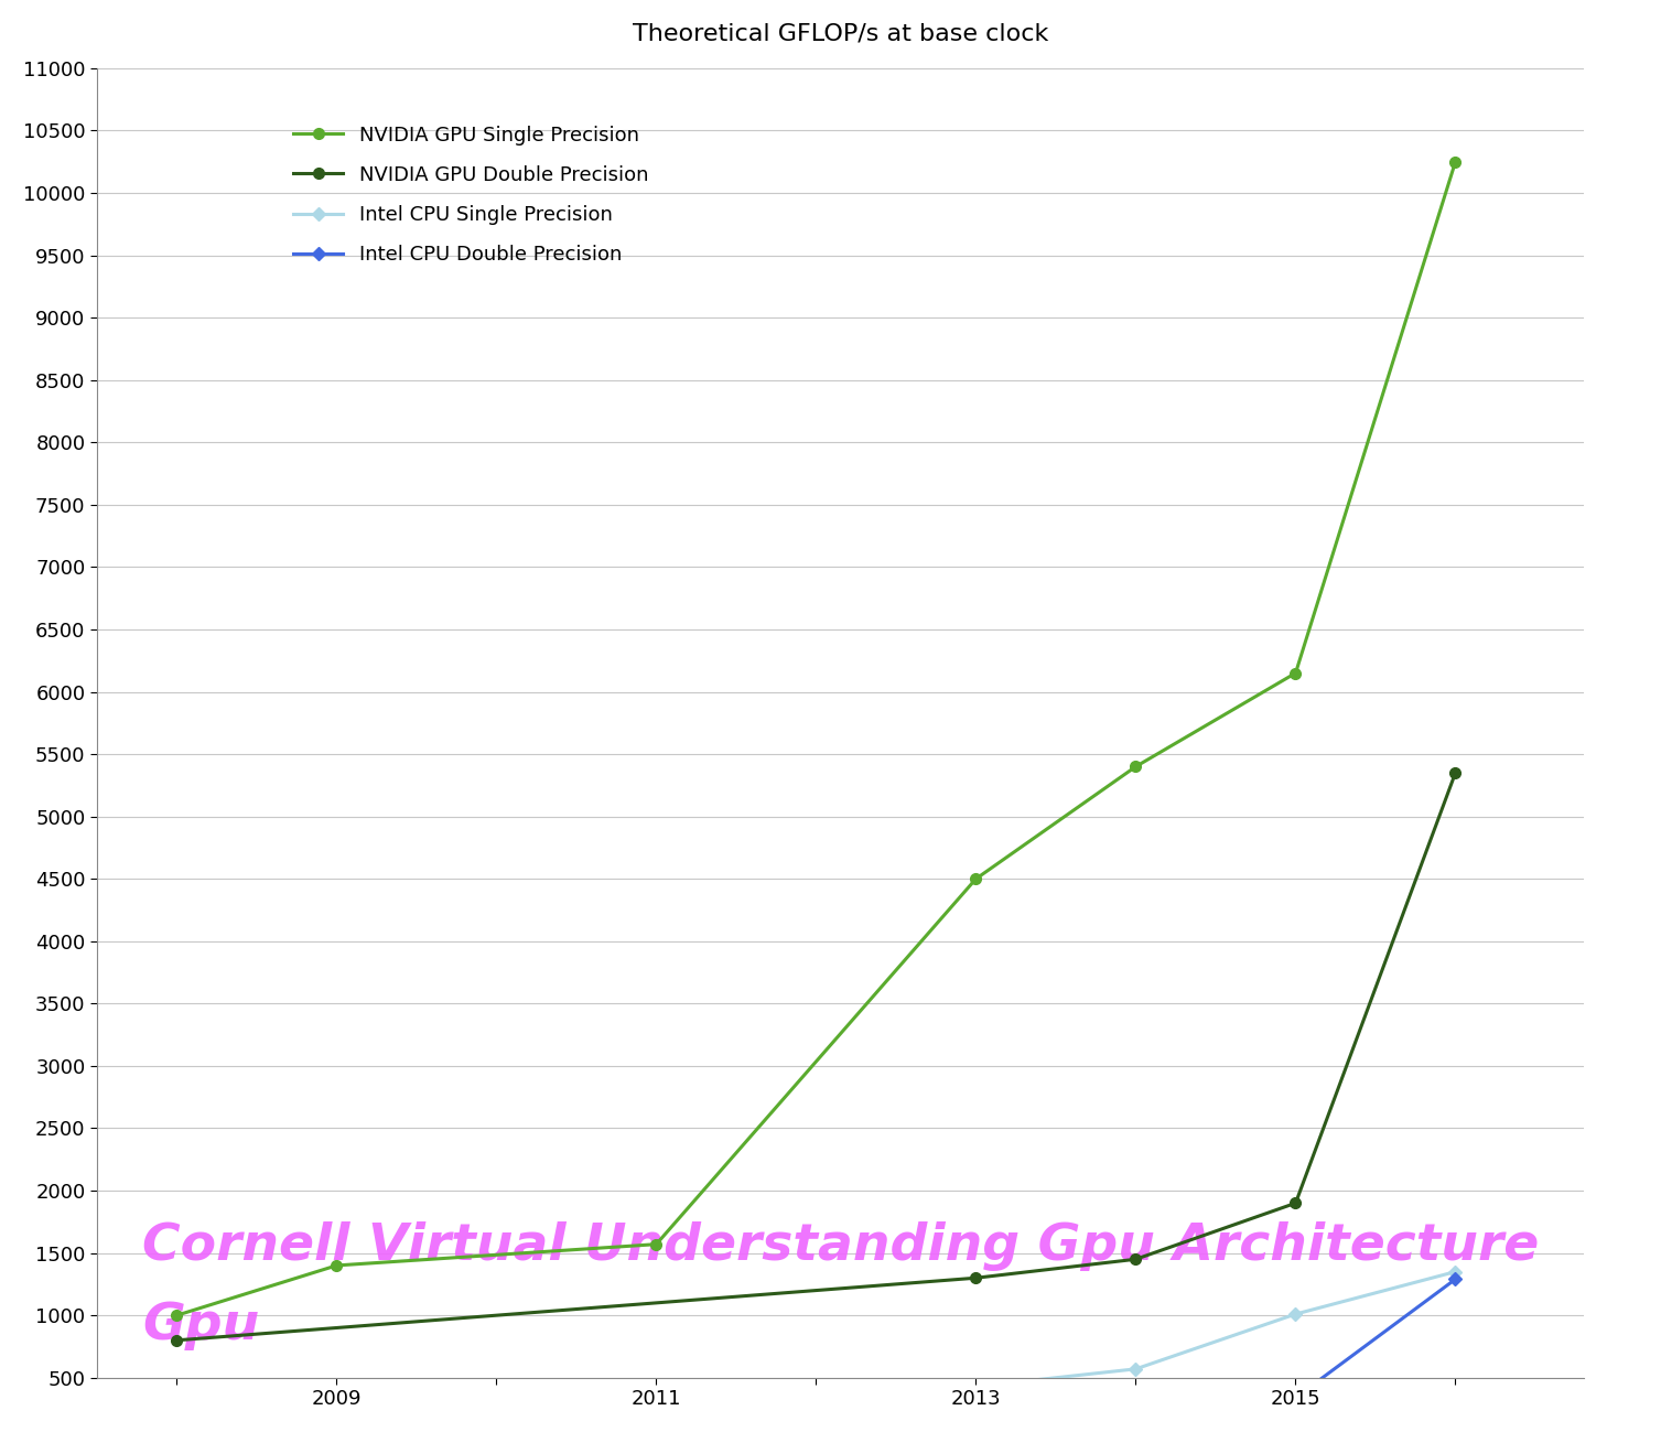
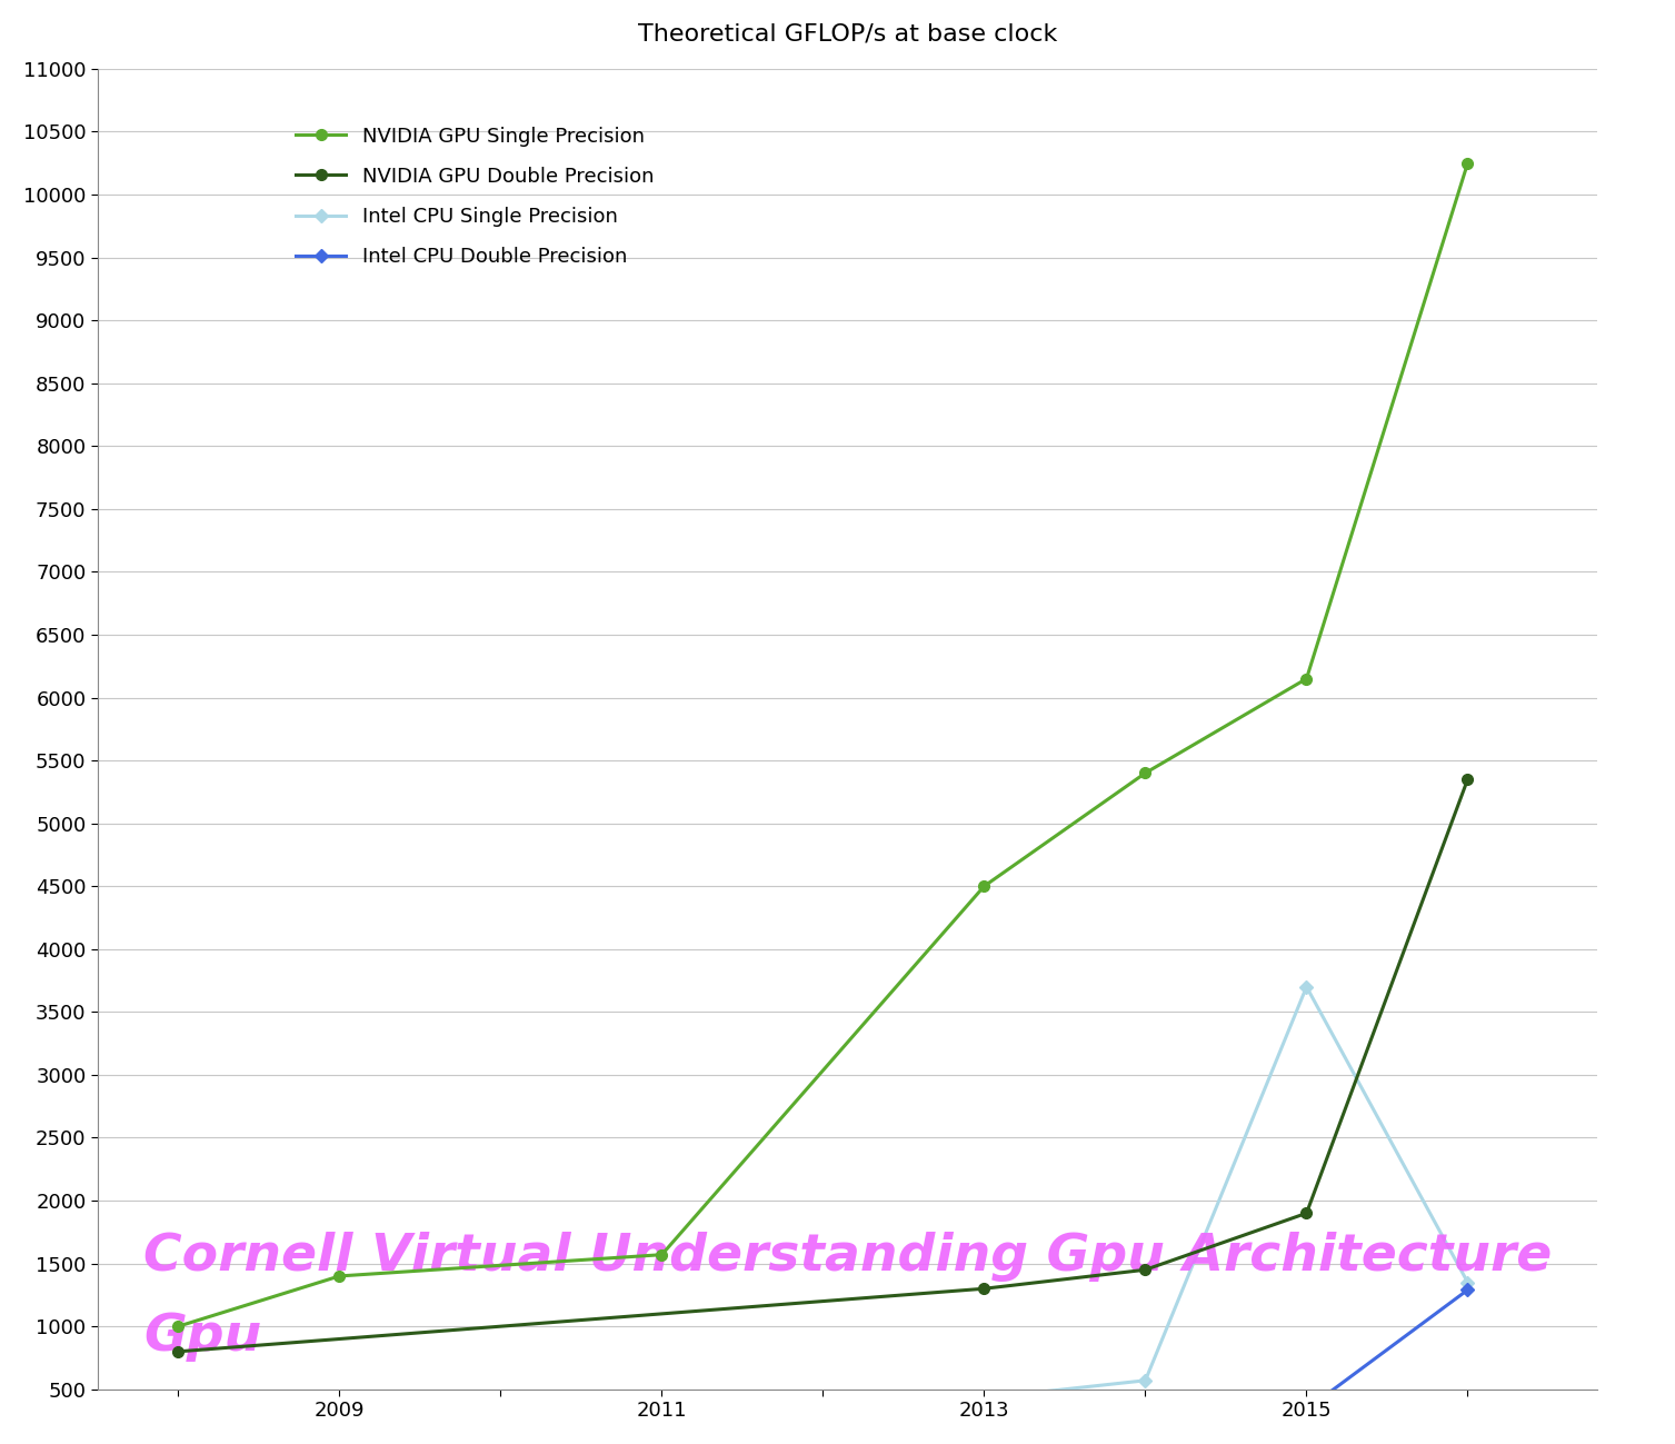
Intel CPU Single Precision/2015: 1010 -> 3700
